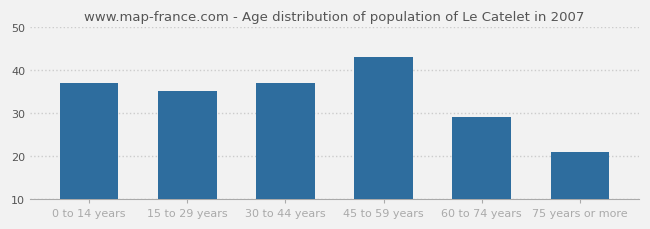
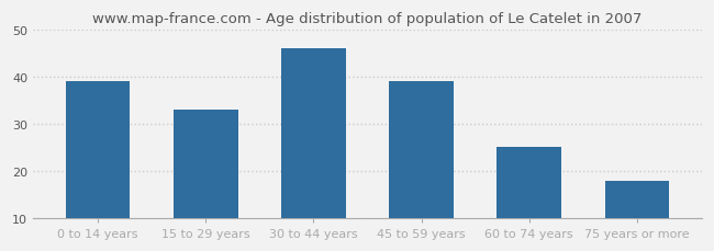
0 to 14 years: 37 -> 39
15 to 29 years: 35 -> 33
30 to 44 years: 37 -> 46
45 to 59 years: 43 -> 39
60 to 74 years: 29 -> 25
75 years or more: 21 -> 18
